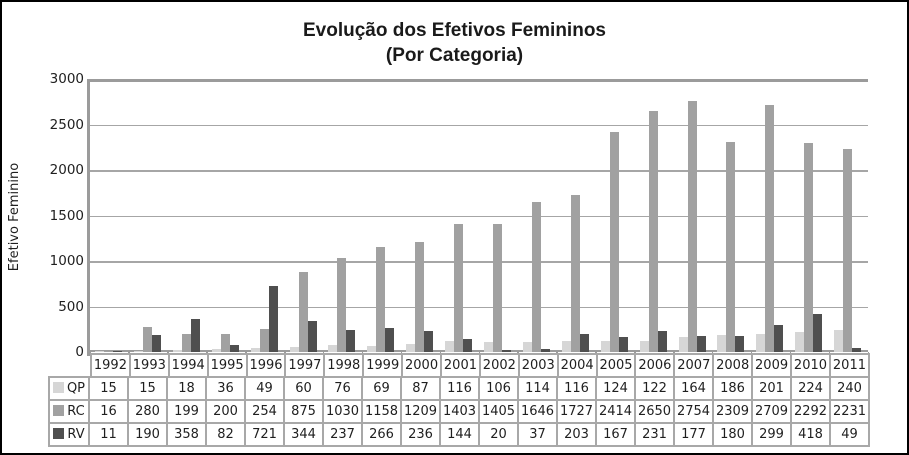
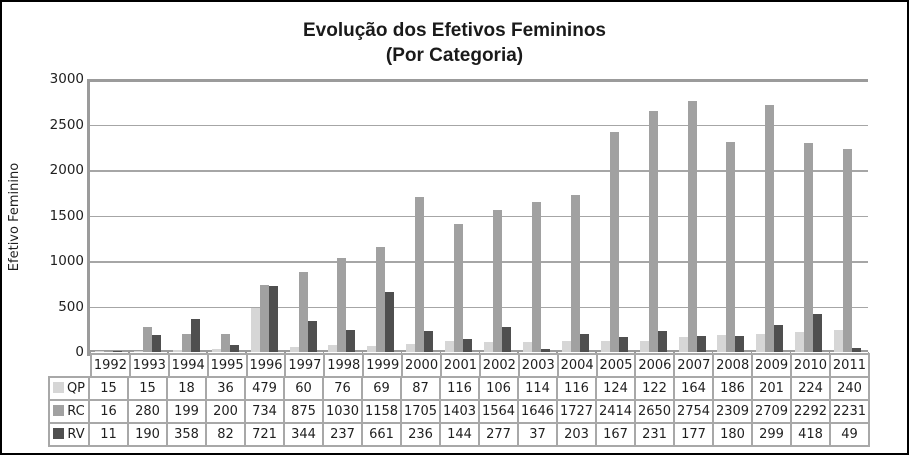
QP/1996: 49 -> 479
RC/1996: 254 -> 734
RV/1999: 266 -> 661
RC/2000: 1209 -> 1705
RC/2002: 1405 -> 1564
RV/2002: 20 -> 277
